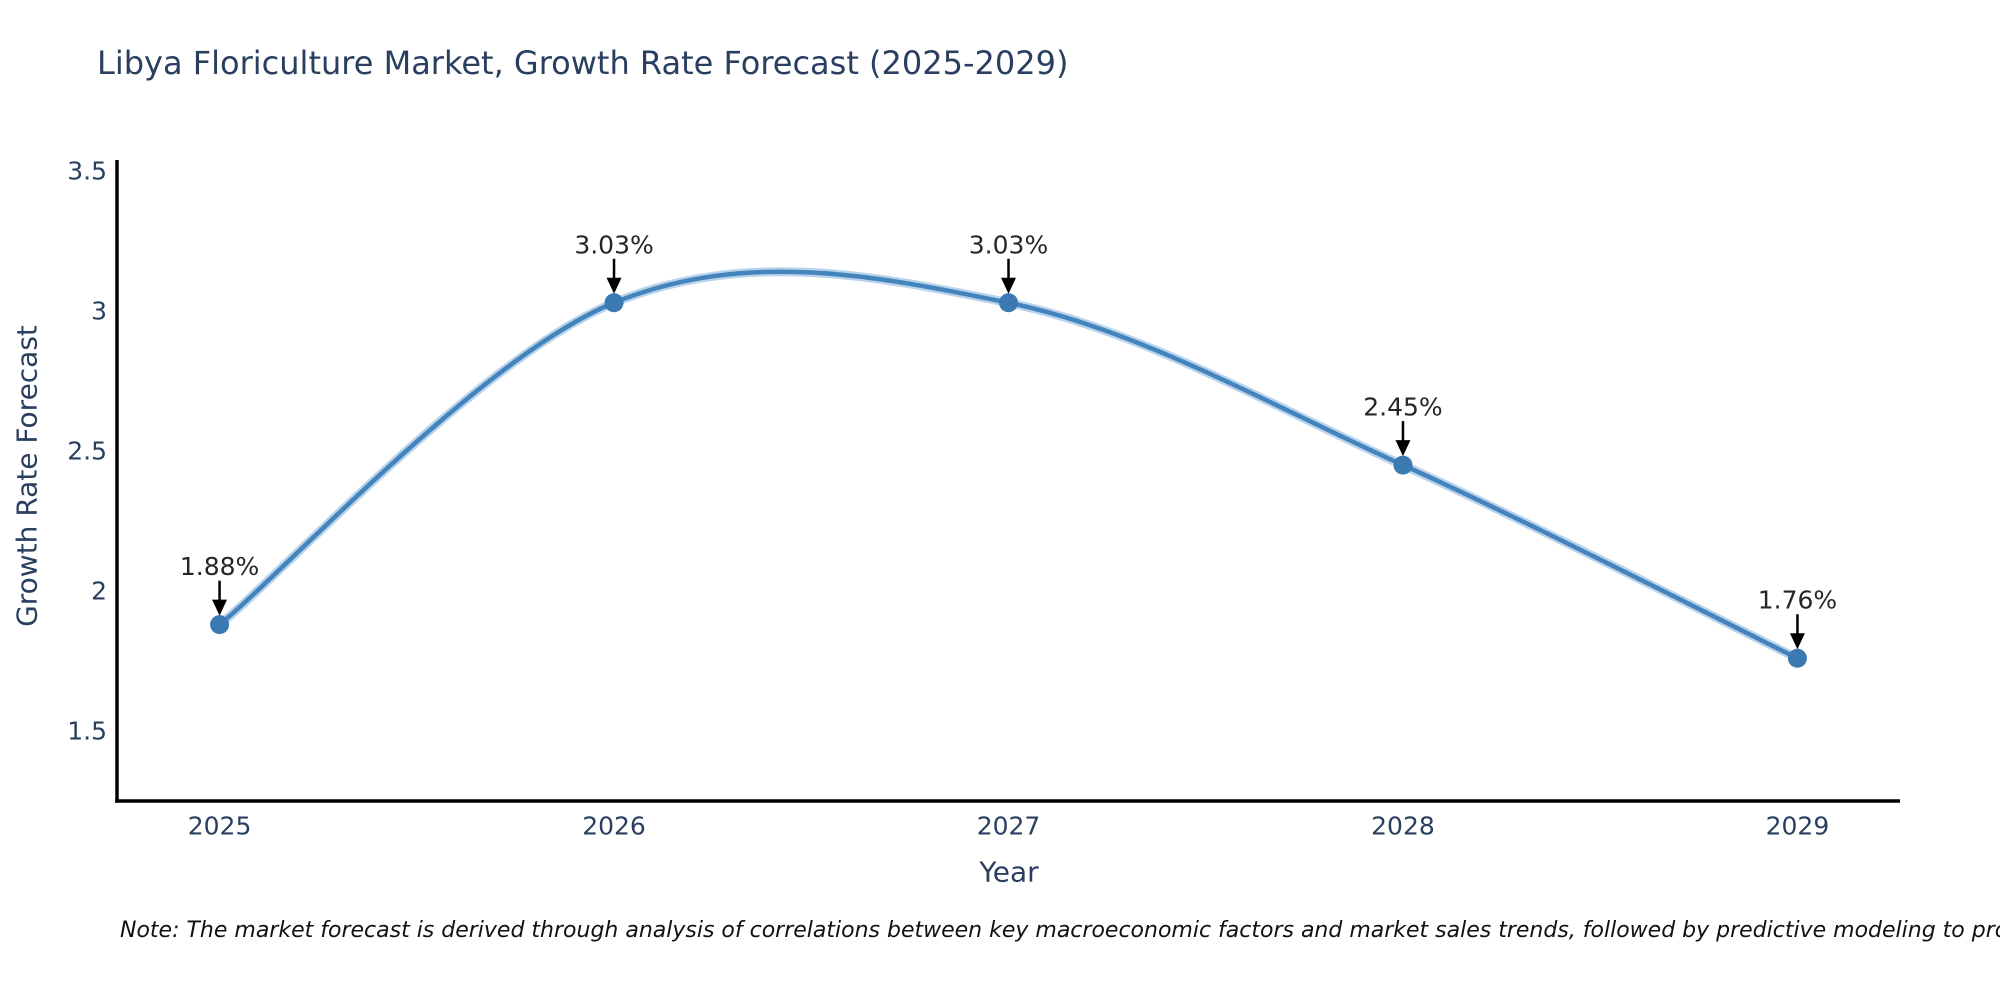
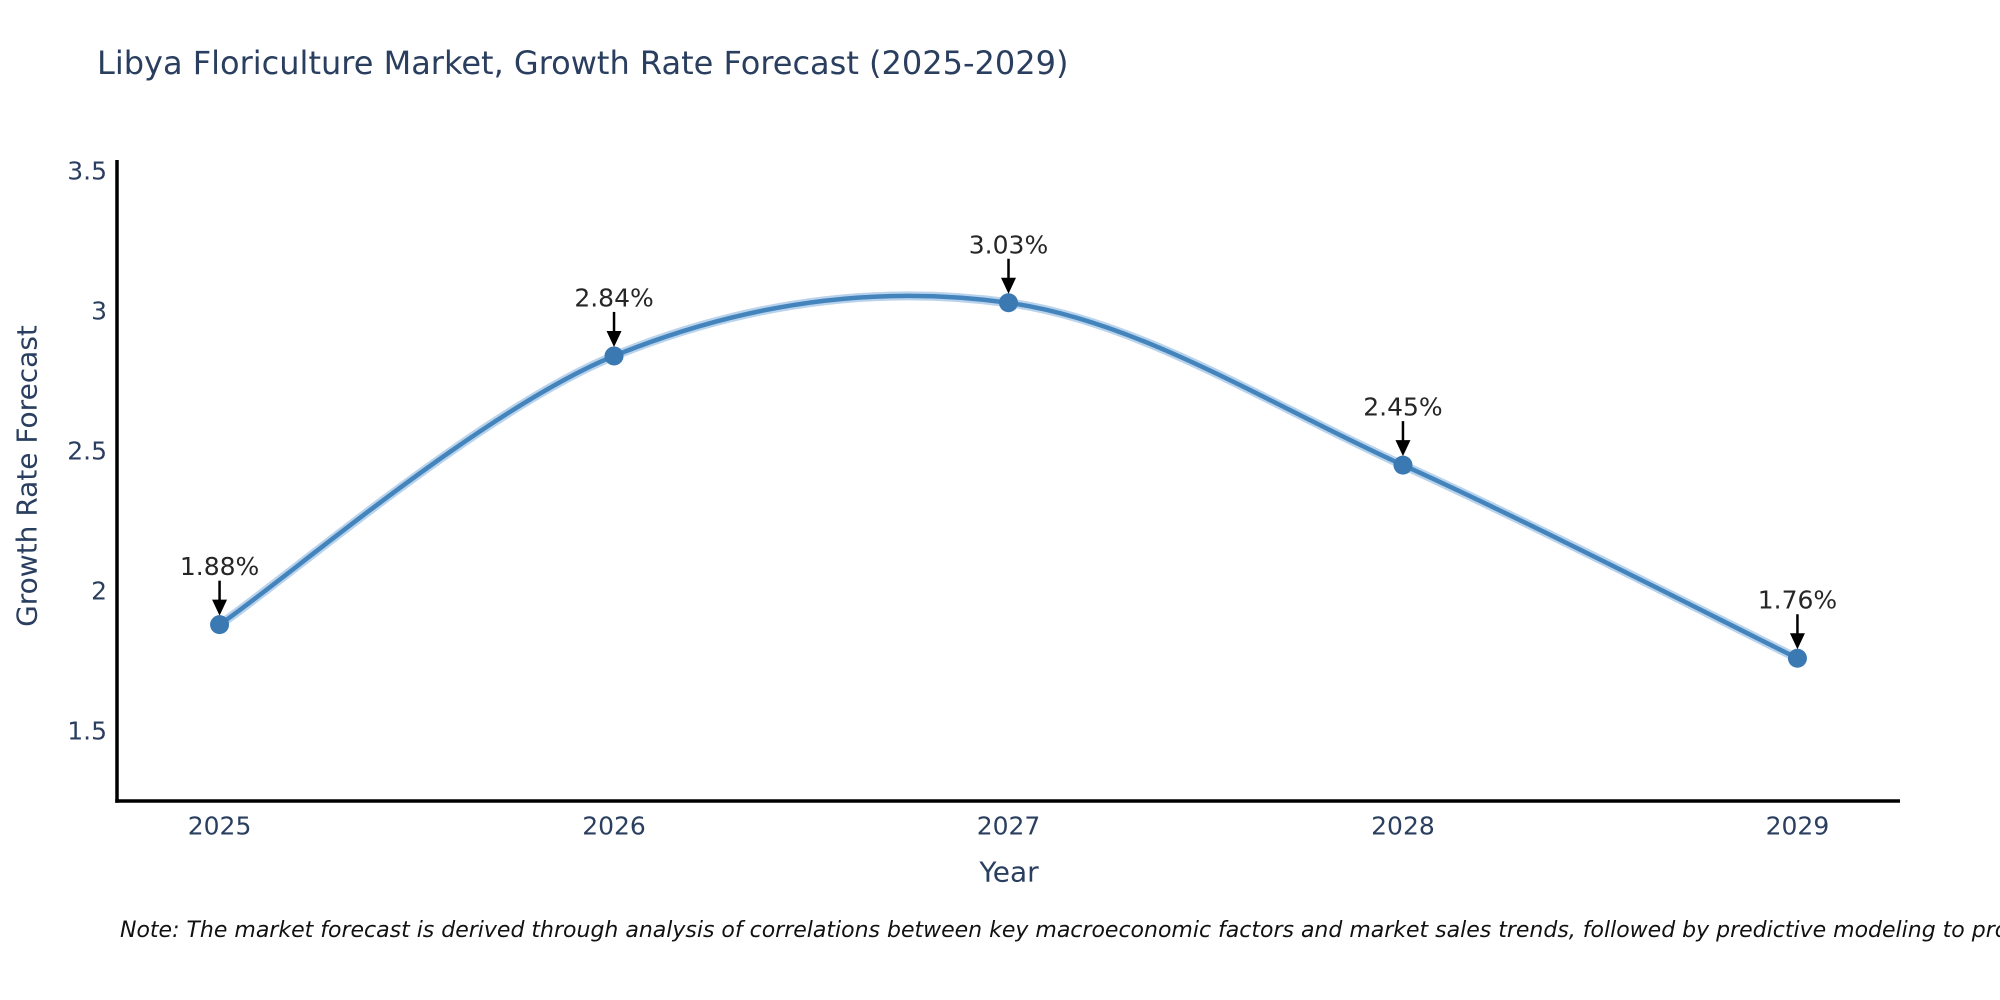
2026: 3.03% -> 2.84%
